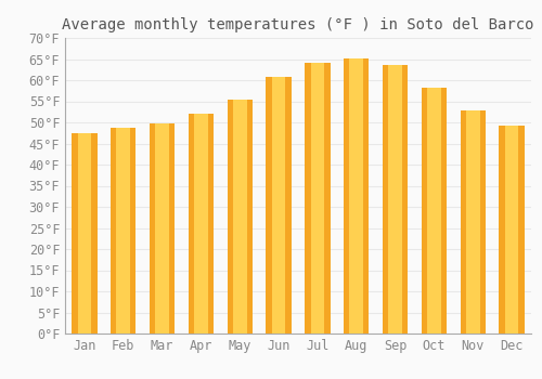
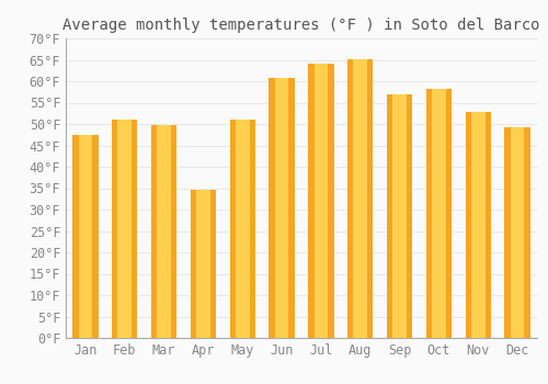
Feb: 48.7°F -> 51.0°F
Apr: 52.0°F -> 34.5°F
May: 55.5°F -> 51.0°F
Sep: 63.5°F -> 57.0°F
